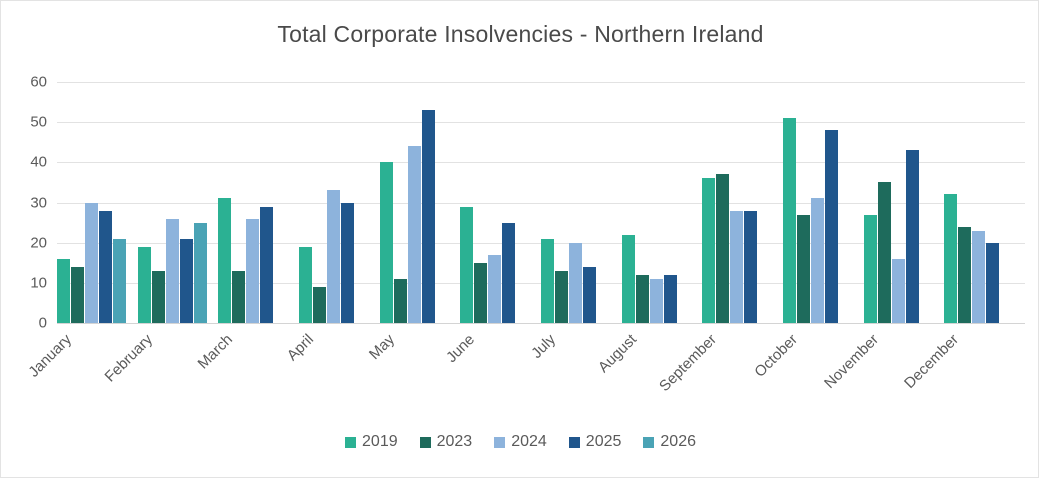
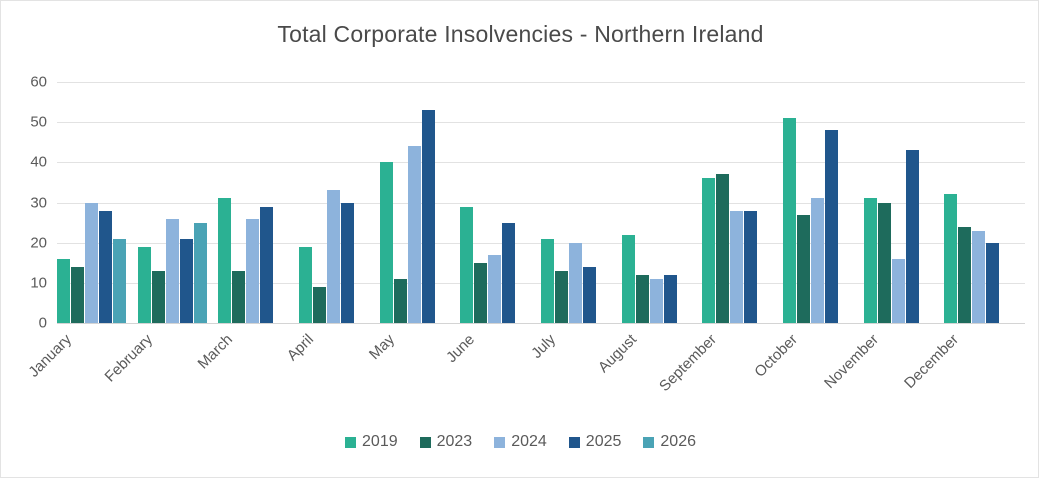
2019/November: 27 -> 31
2023/November: 35 -> 30
